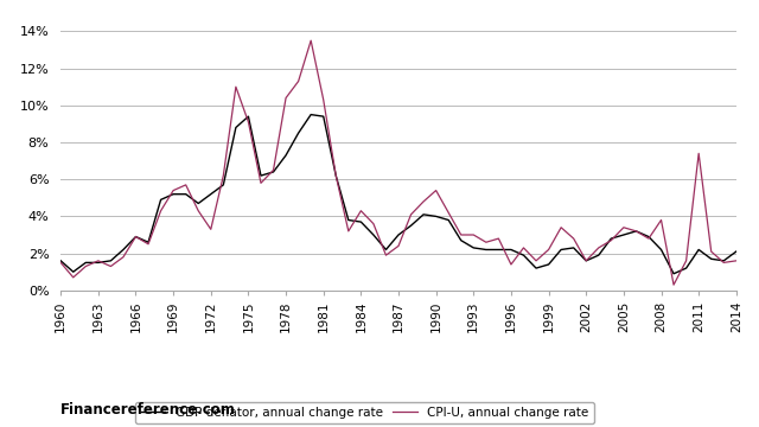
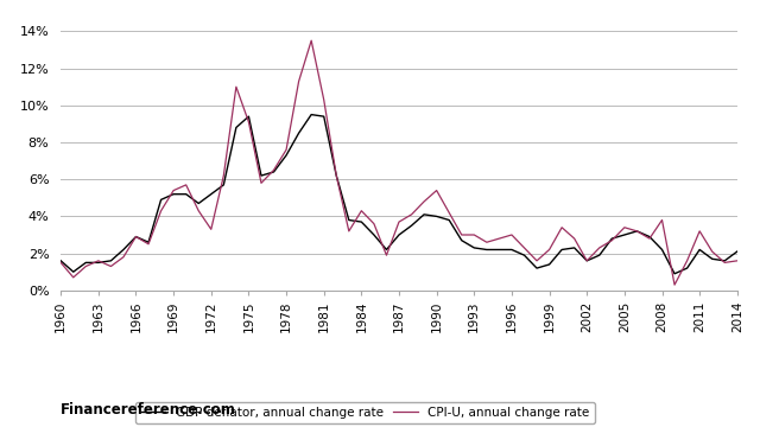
CPI-U, annual change rate/1978: 10.4% -> 7.6%
CPI-U, annual change rate/1987: 2.4% -> 3.7%
CPI-U, annual change rate/1996: 1.4% -> 3.0%
CPI-U, annual change rate/2011: 7.4% -> 3.2%
